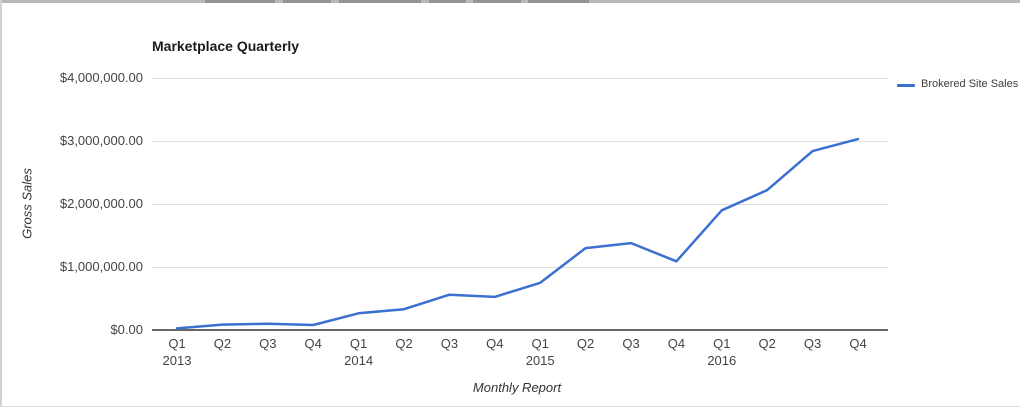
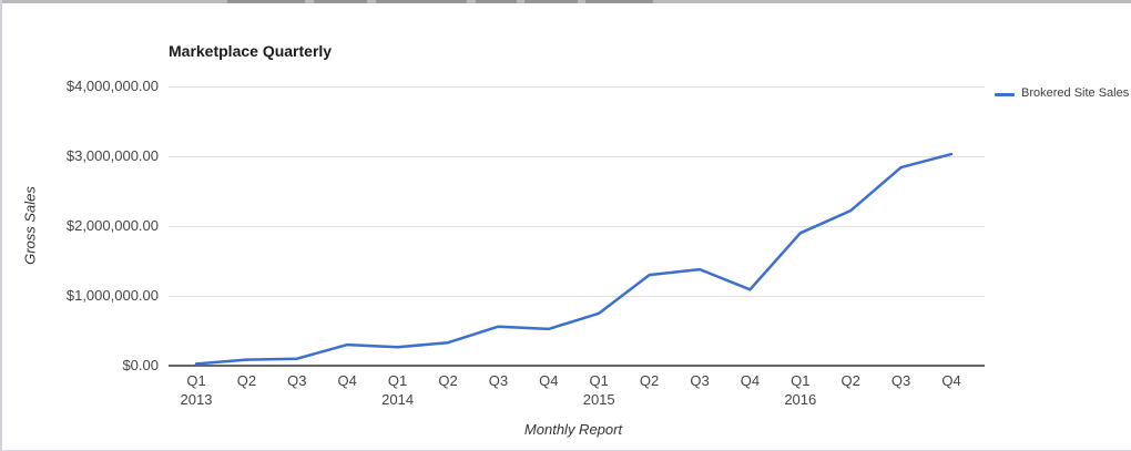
Q4 2013: $100000 -> $300000
